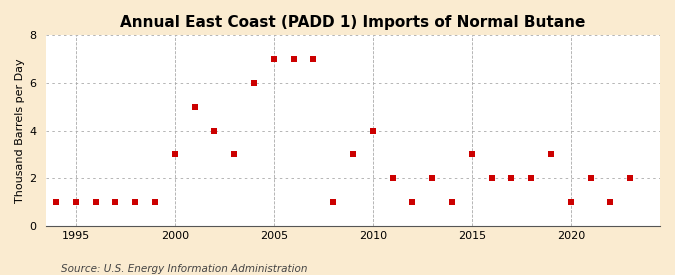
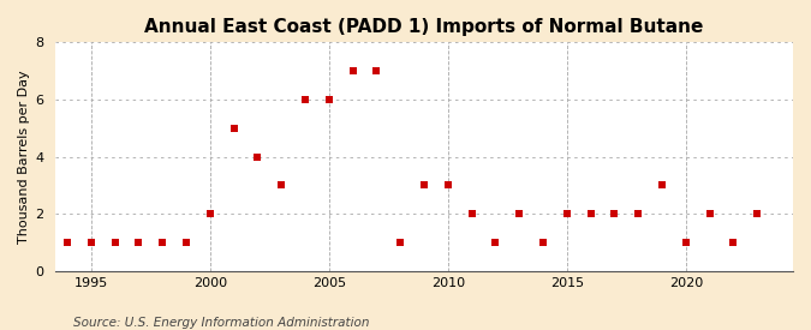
2000: 3 -> 2
2005: 7 -> 6
2010: 4 -> 3
2015: 3 -> 2
